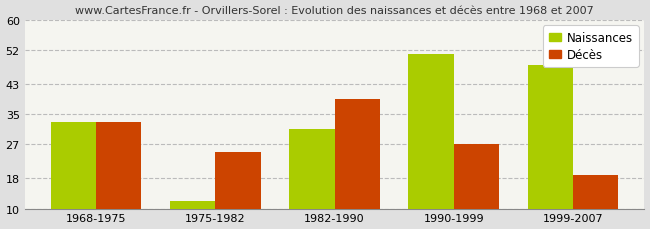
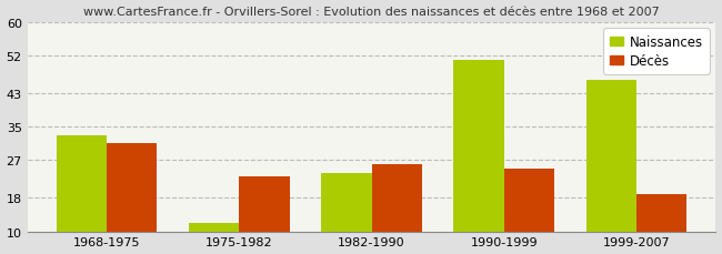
Décès/1968-1975: 33 -> 31
Décès/1975-1982: 25 -> 23
Naissances/1982-1990: 31 -> 24
Décès/1982-1990: 39 -> 26
Décès/1990-1999: 27 -> 25
Naissances/1999-2007: 48 -> 46
